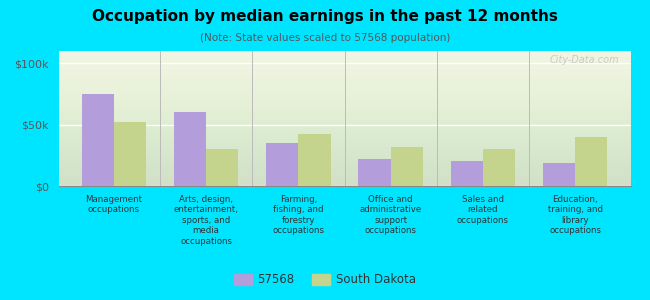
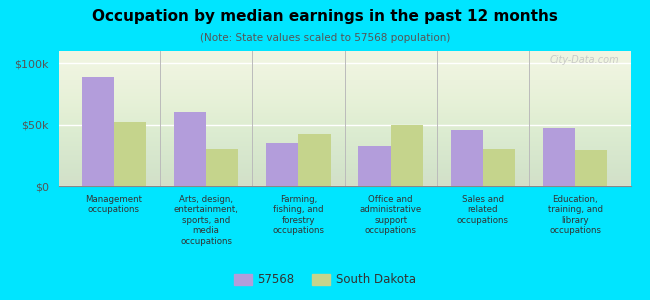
57568/Management occupations: $75k -> $89k
57568/Office and administrative support occupations: $22k -> $33k
South Dakota/Office and administrative support occupations: $32k -> $50k
57568/Sales and related occupations: $20k -> $46k
57568/Education, training, and library occupations: $19k -> $47k
South Dakota/Education, training, and library occupations: $40k -> $29k
